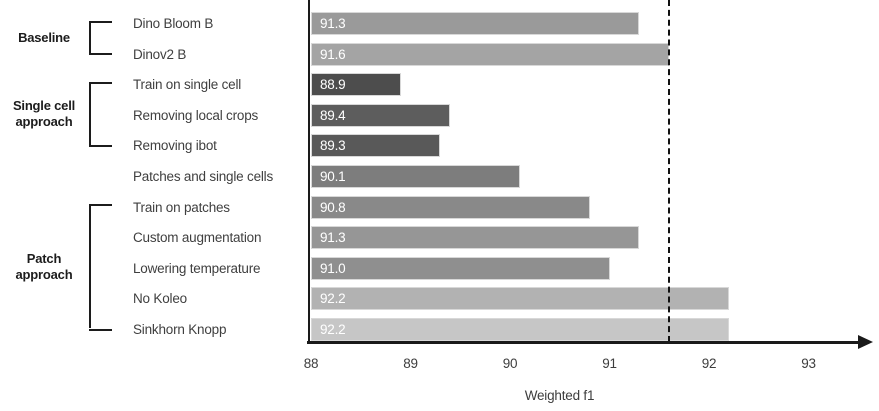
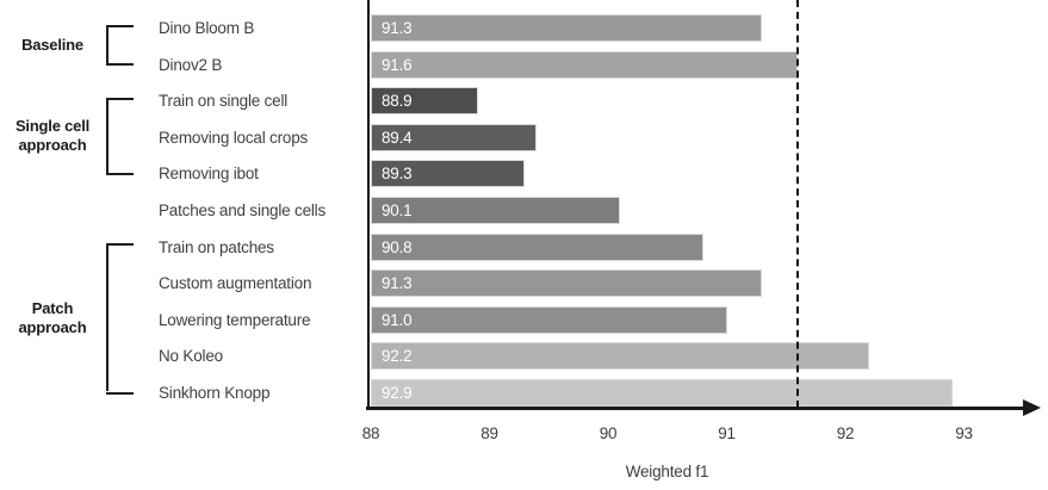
Sinkhorn Knopp: 92.2 -> 92.9
